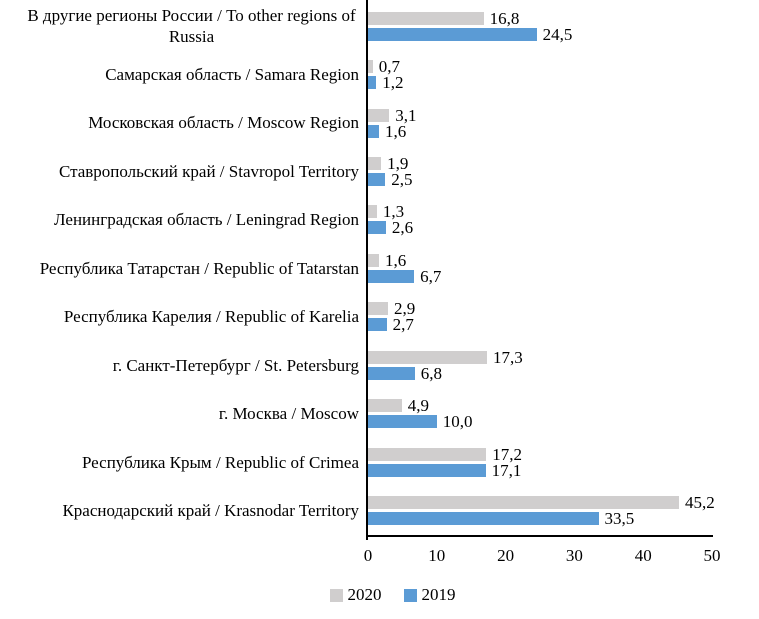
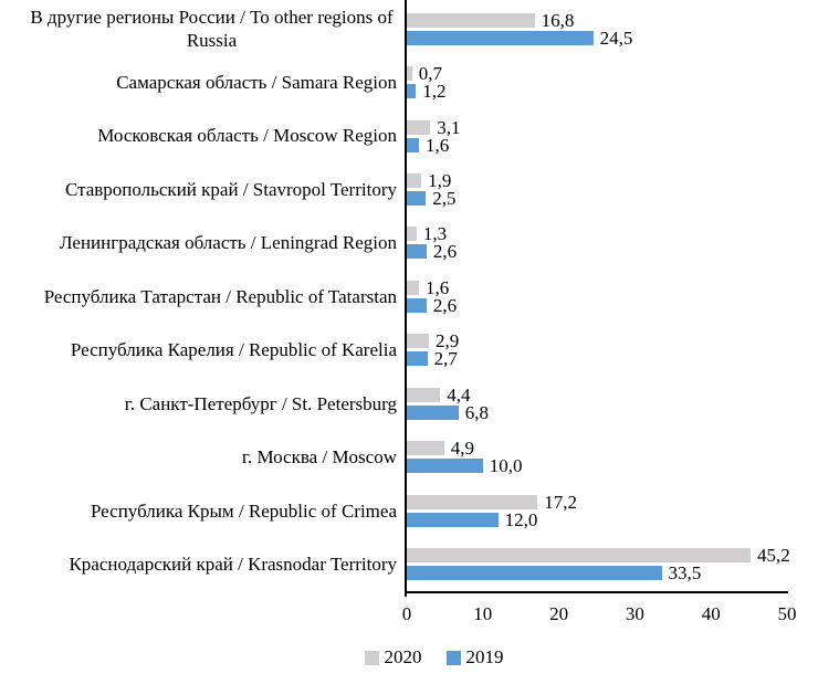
2019/Республика Татарстан / Republic of Tatarstan: 6,7 -> 2,6
2020/г. Санкт-Петербург / St. Petersburg: 17,3 -> 4,4
2019/Республика Крым / Republic of Crimea: 17,1 -> 12,0
